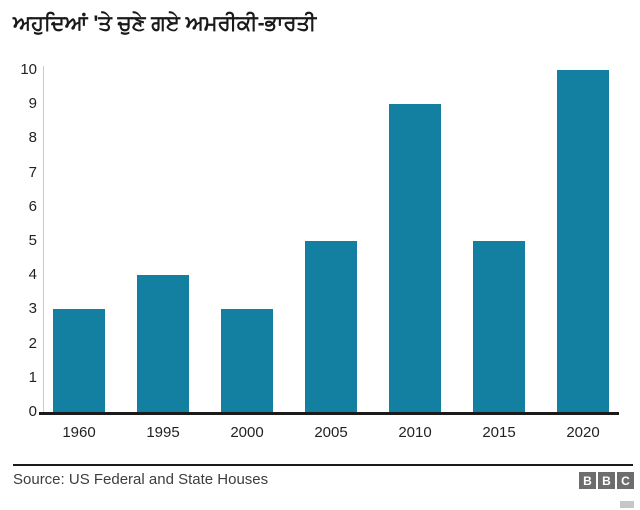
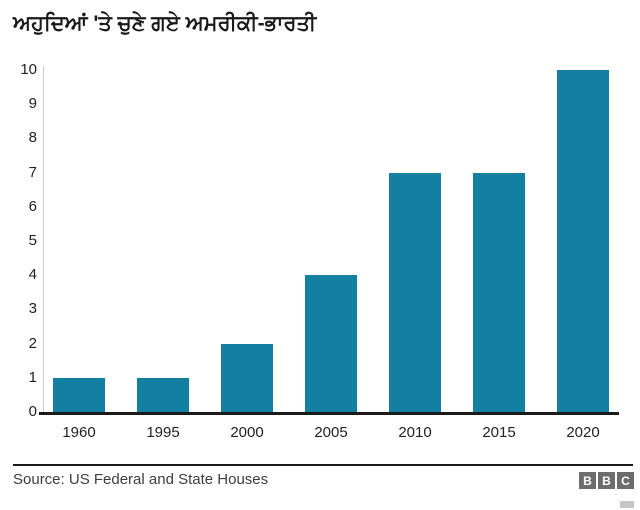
1960: 3 -> 1
1995: 4 -> 1
2000: 3 -> 2
2005: 5 -> 4
2010: 9 -> 7
2015: 5 -> 7
